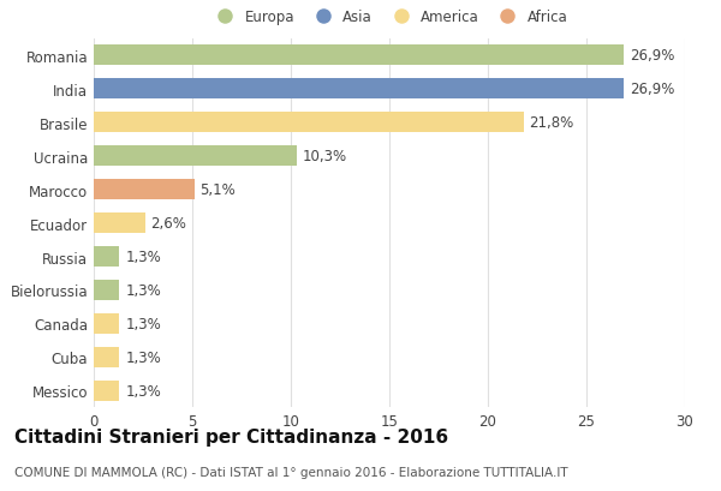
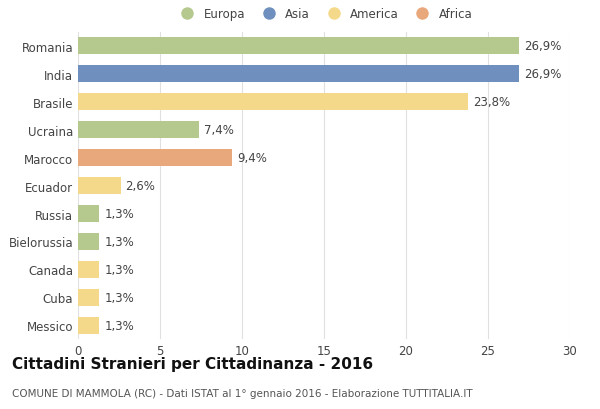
Brasile: 21,8% -> 23,8%
Ucraina: 10,3% -> 7,4%
Marocco: 5,1% -> 9,4%
